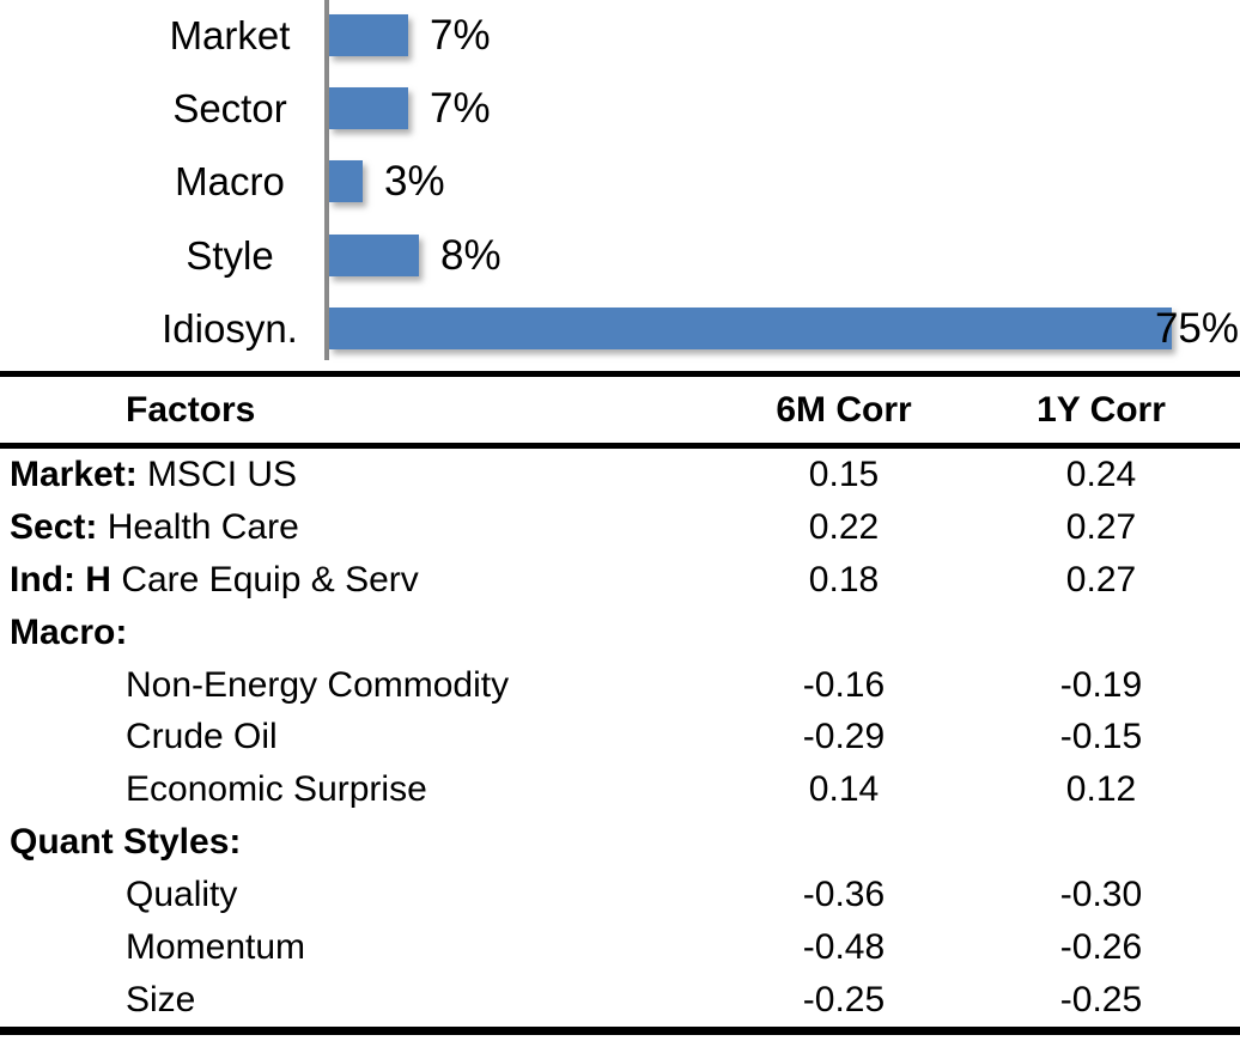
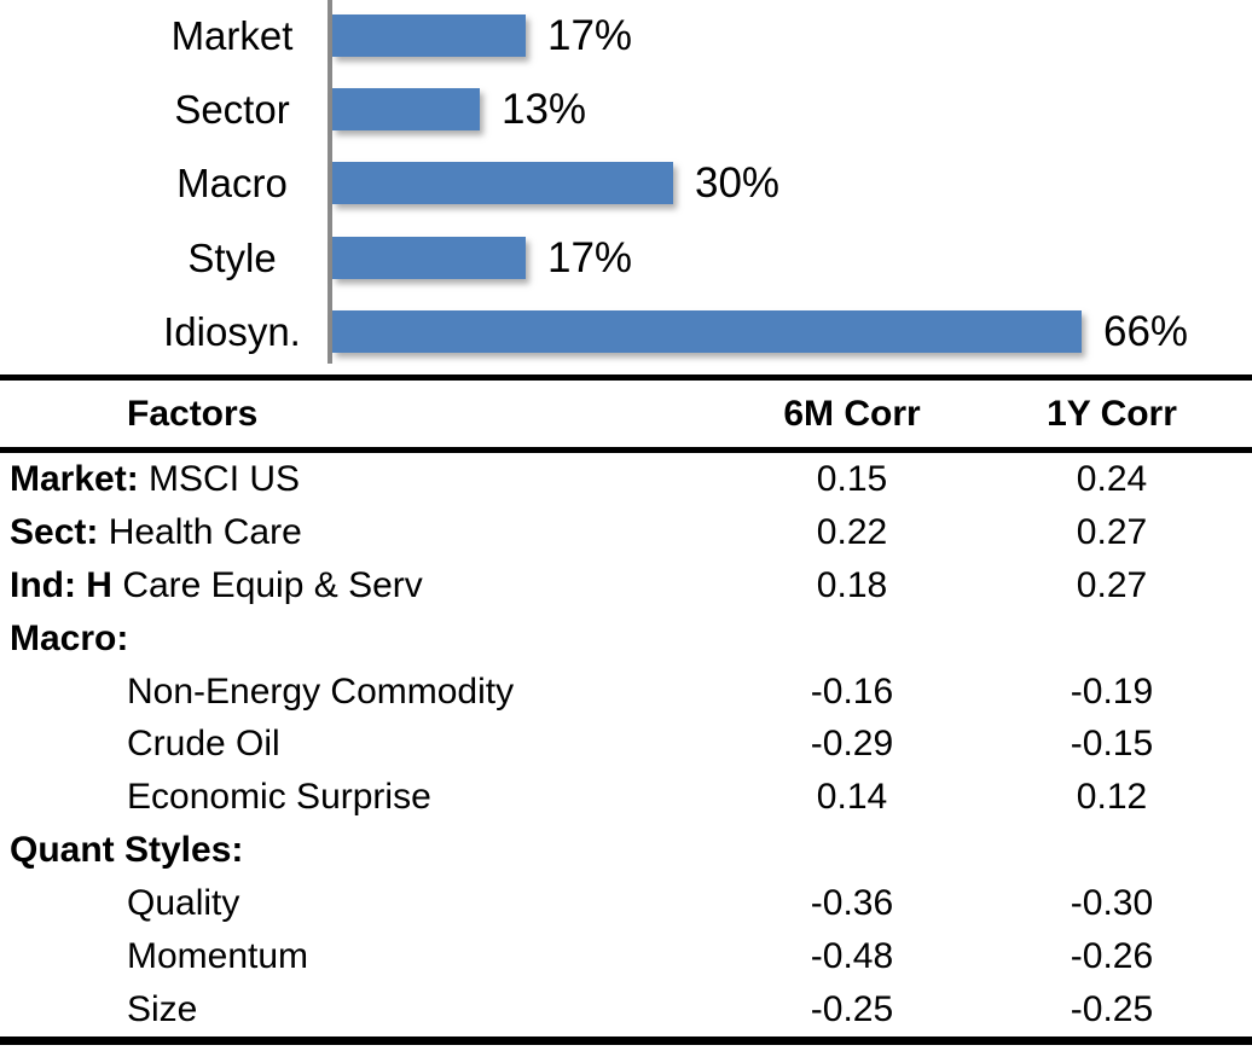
Market: 7% -> 17%
Sector: 7% -> 13%
Macro: 3% -> 30%
Style: 8% -> 17%
Idiosyn.: 75% -> 66%
